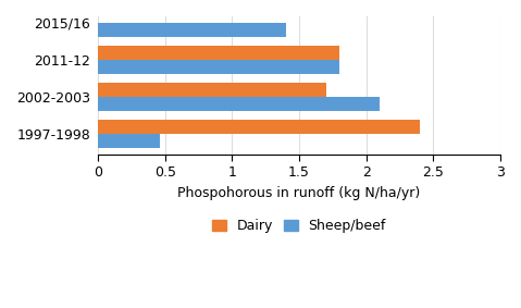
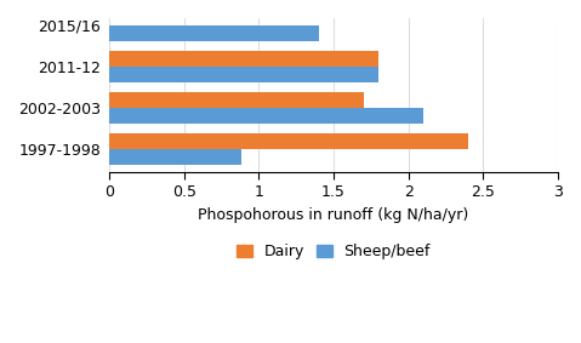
Sheep/beef/1997-1998: 0.46 -> 0.88
